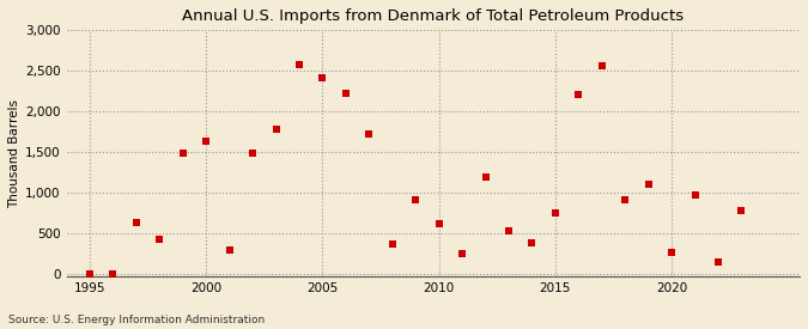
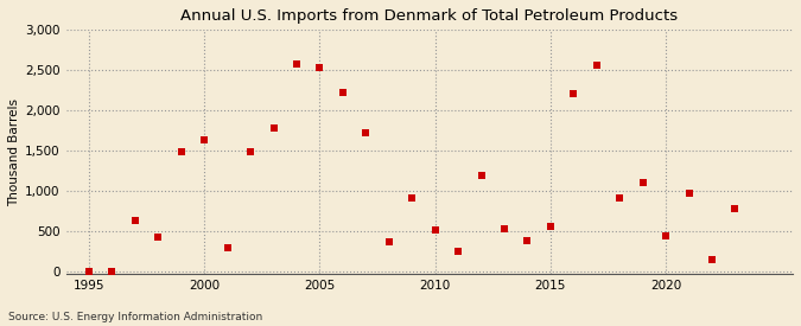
2005: 2,420 -> 2,530
2010: 620 -> 510
2015: 760 -> 560
2020: 260 -> 450
